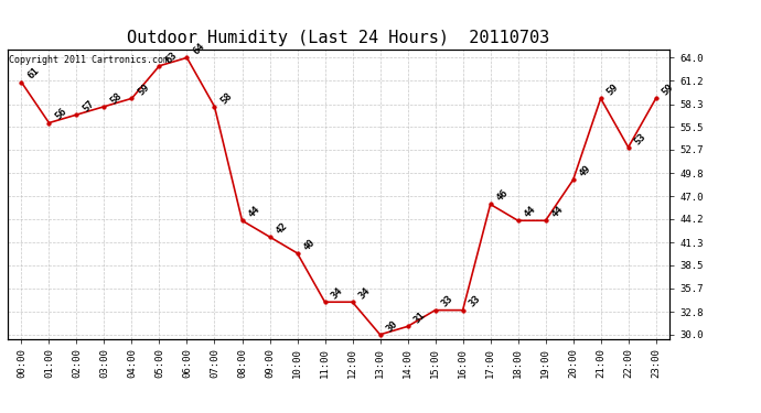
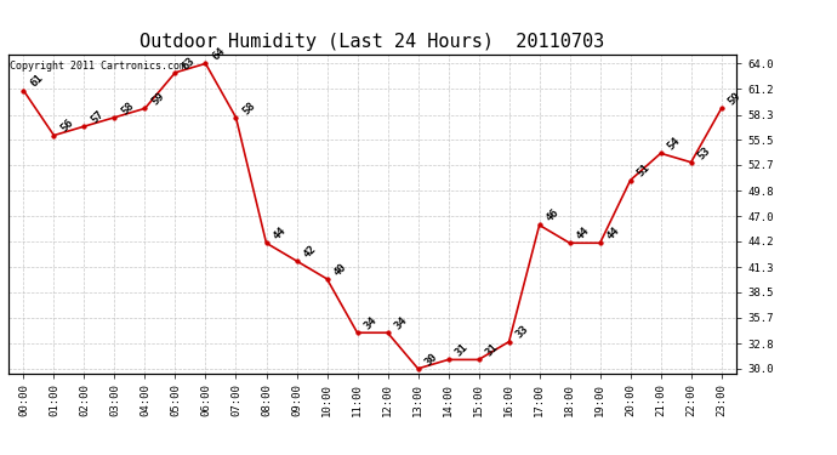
15:00: 33 -> 31
20:00: 49 -> 51
21:00: 59 -> 54
